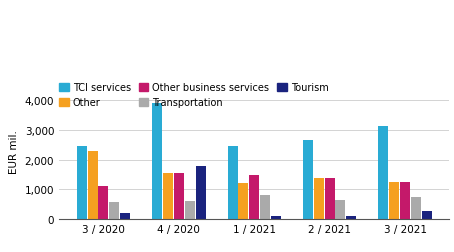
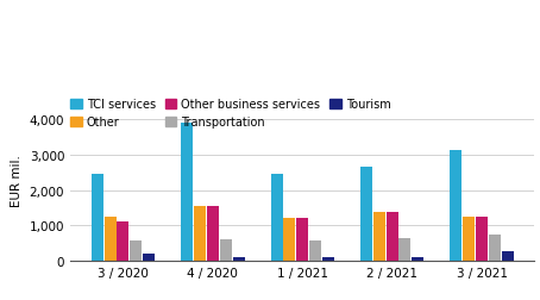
Other/3 / 2020: 2,300 -> 1,240
Tourism/4 / 2020: 1,800 -> 110
Other business services/1 / 2021: 1,500 -> 1,210
Transportation/1 / 2021: 800 -> 560
